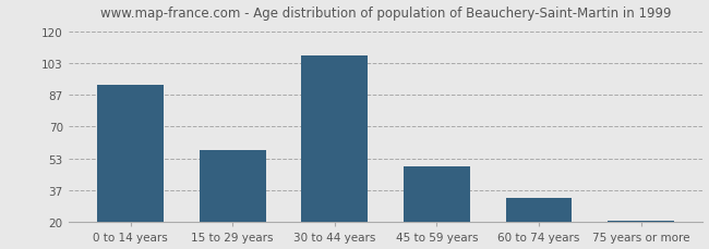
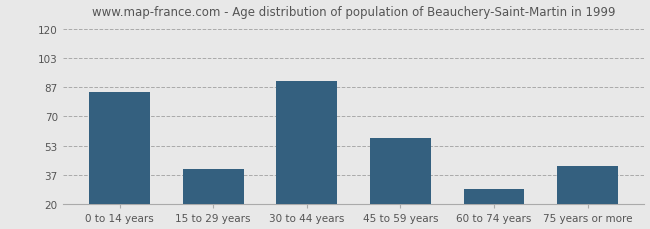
0 to 14 years: 92 -> 84
15 to 29 years: 58 -> 40
30 to 44 years: 107 -> 90
45 to 59 years: 49 -> 58
60 to 74 years: 33 -> 29
75 years or more: 21 -> 42
